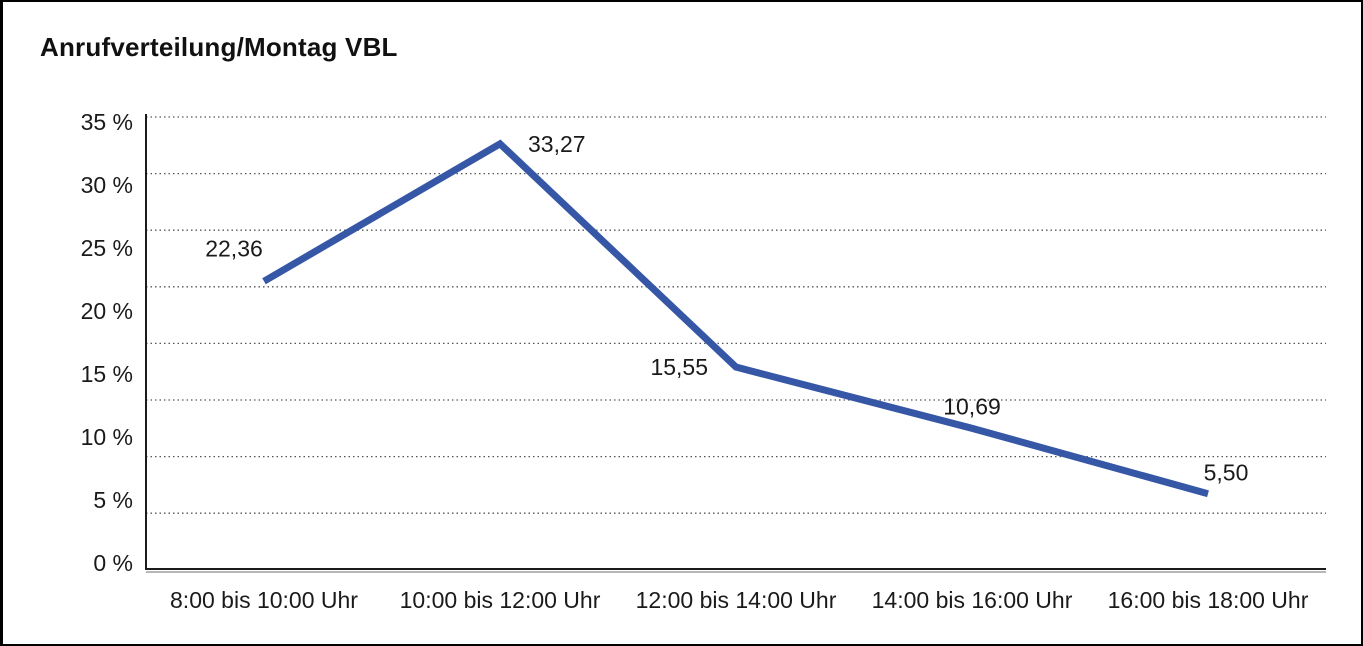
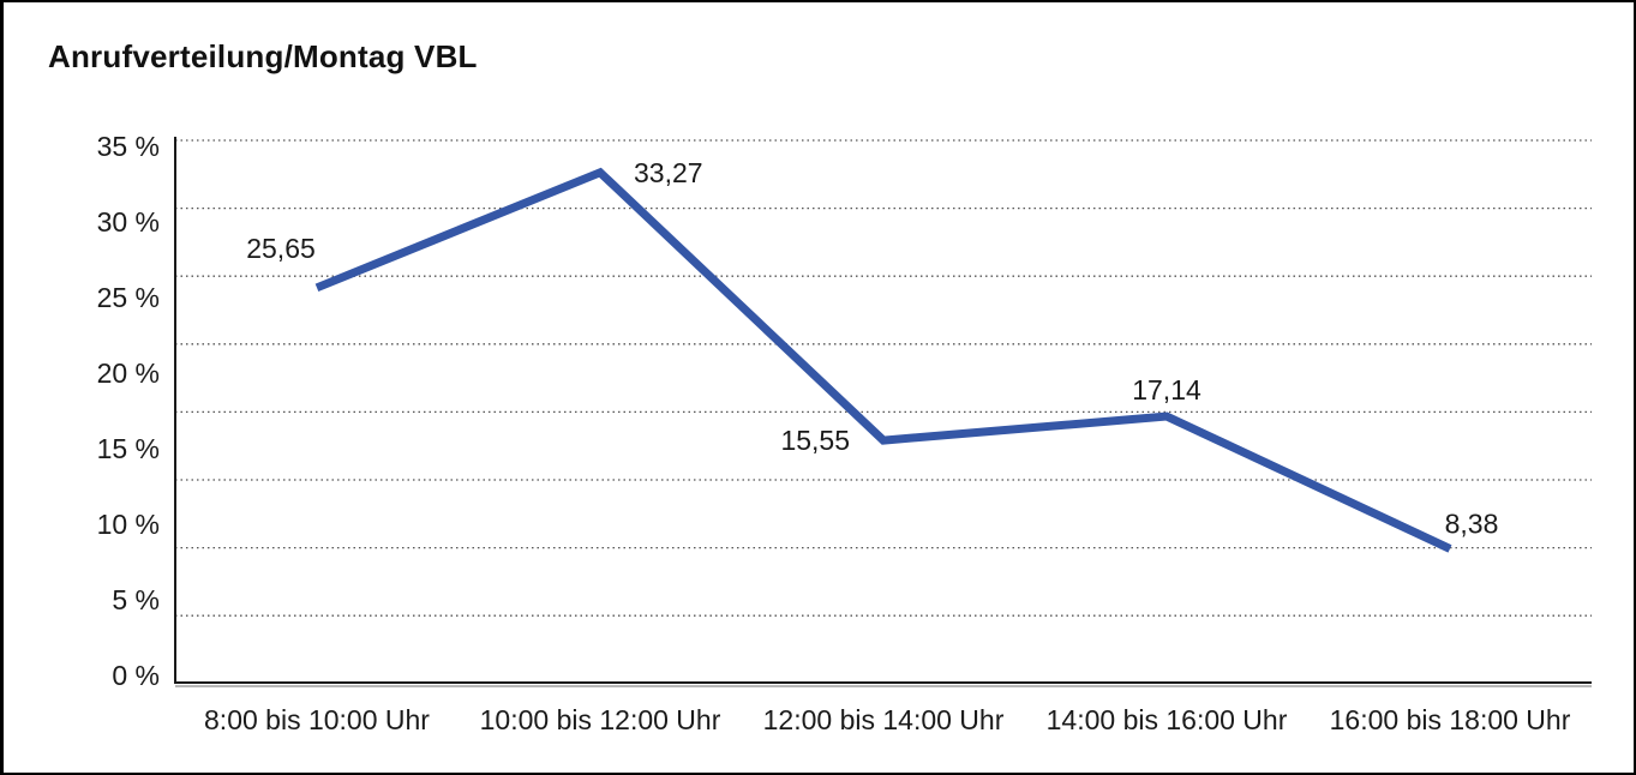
8:00 bis 10:00 Uhr: 22,36 -> 25,65
14:00 bis 16:00 Uhr: 10,69 -> 17,14
16:00 bis 18:00 Uhr: 5,50 -> 8,38
